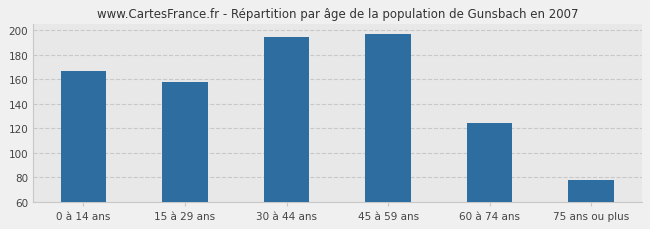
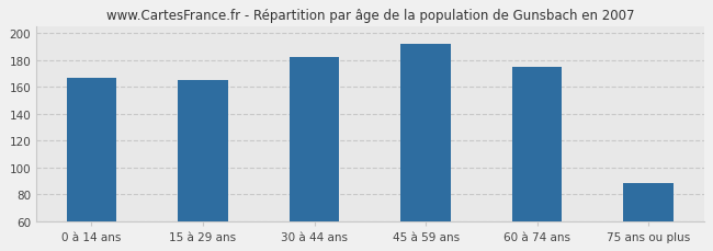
15 à 29 ans: 158 -> 165
30 à 44 ans: 195 -> 182
45 à 59 ans: 197 -> 192
60 à 74 ans: 124 -> 175
75 ans ou plus: 78 -> 88
